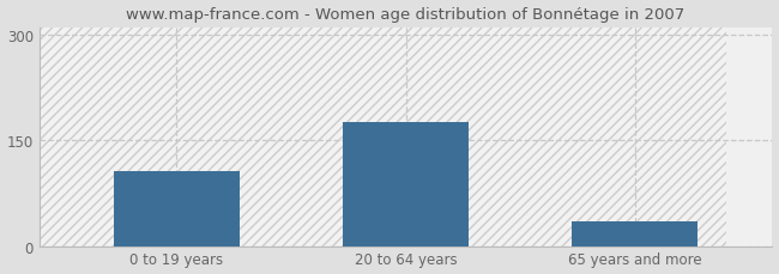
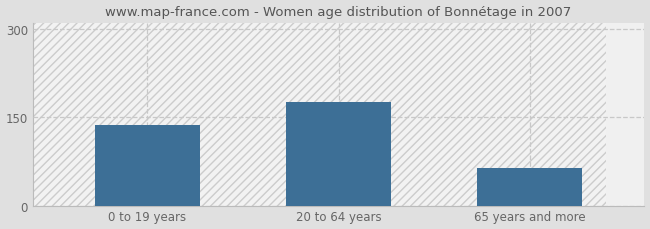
0 to 19 years: 107 -> 136
65 years and more: 35 -> 64
